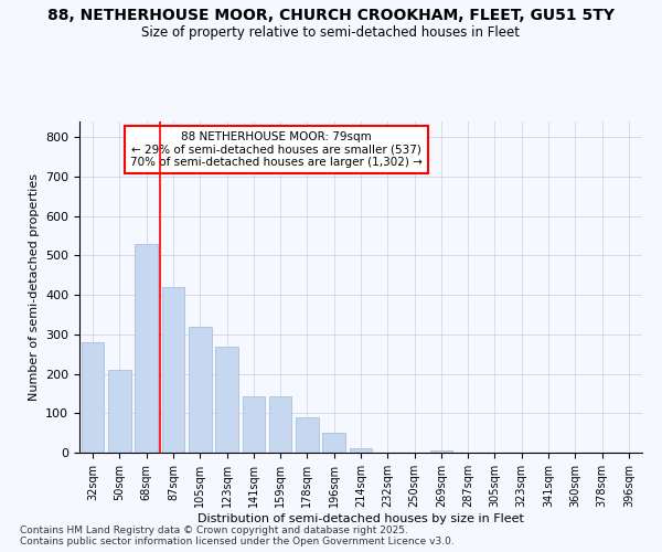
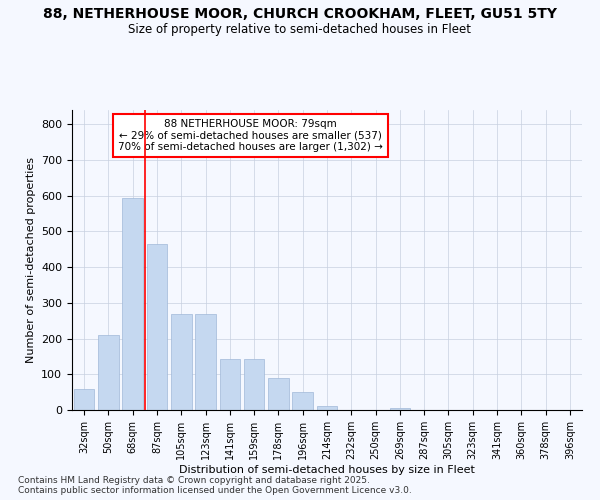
32sqm: 280 -> 60
68sqm: 530 -> 595
87sqm: 420 -> 465
105sqm: 320 -> 270
